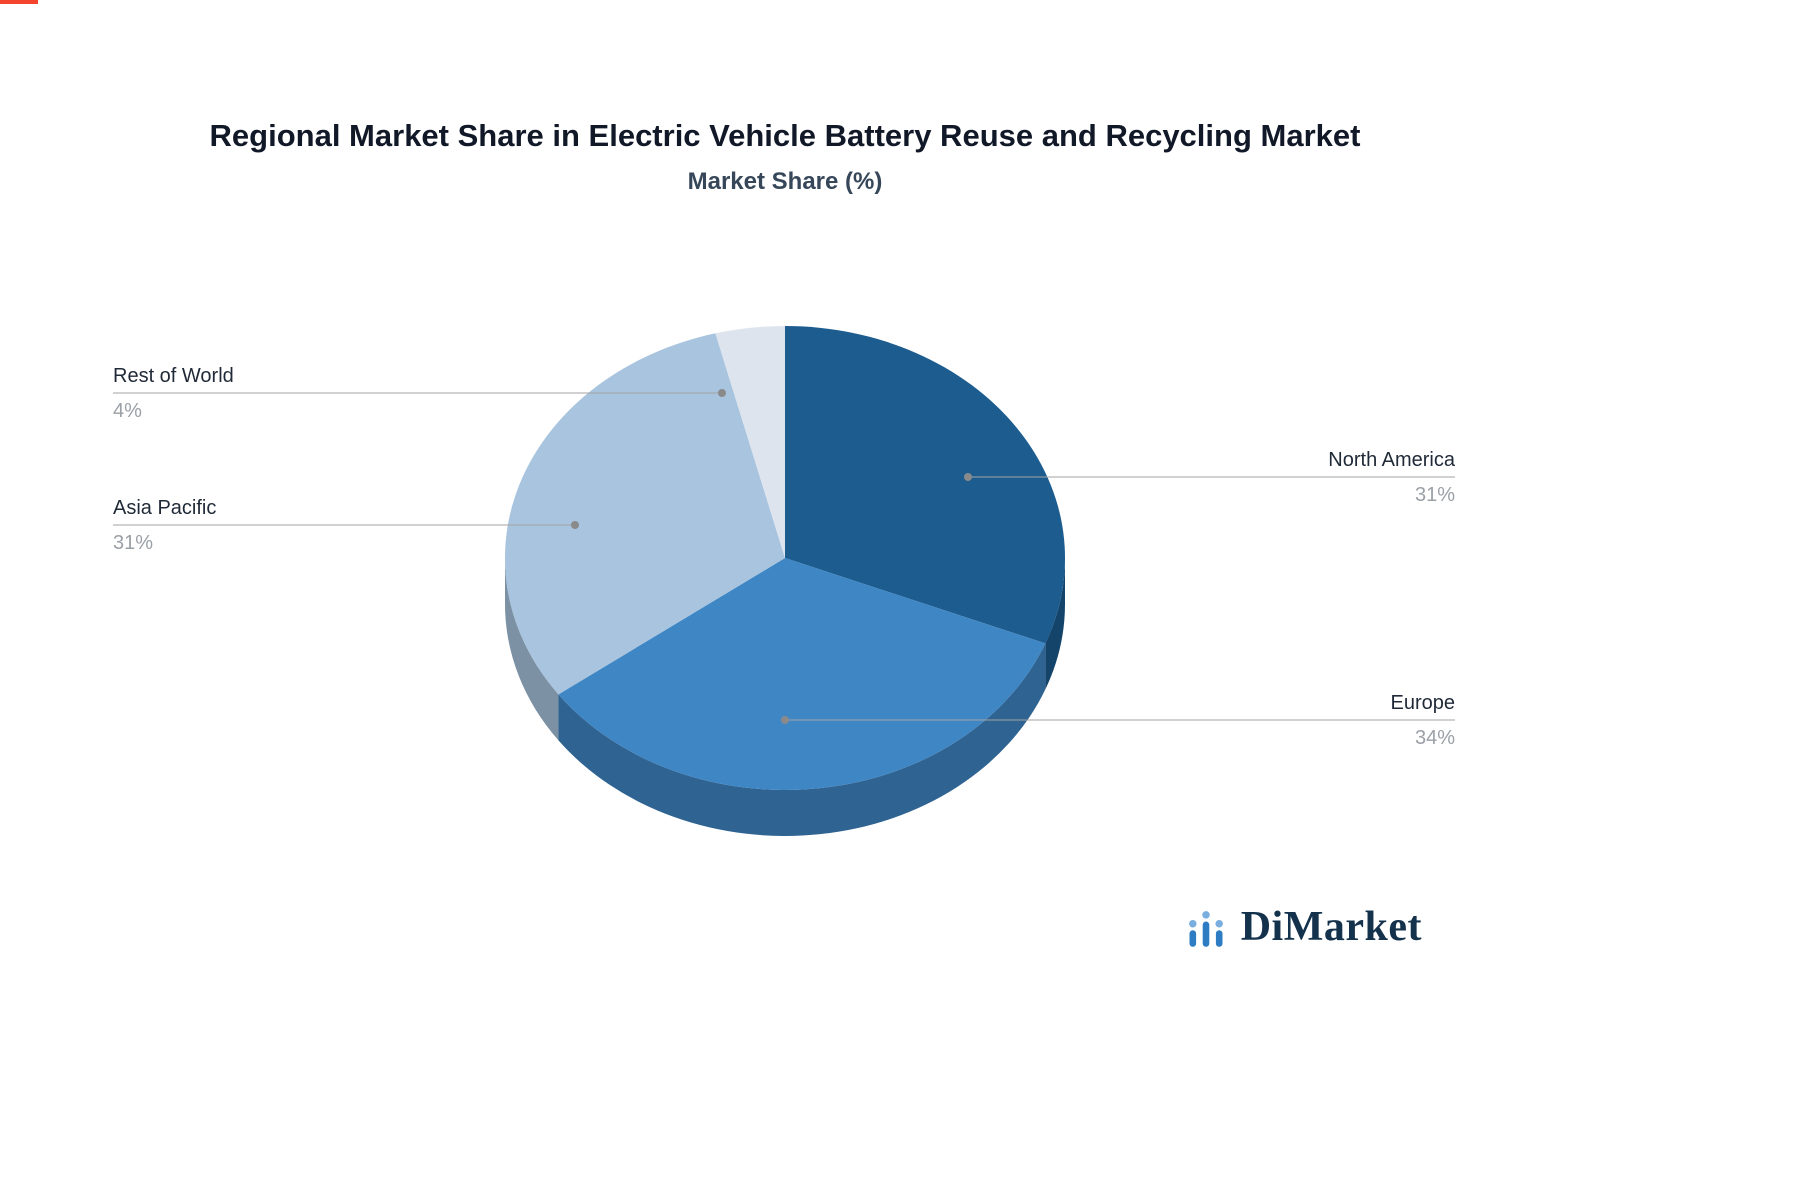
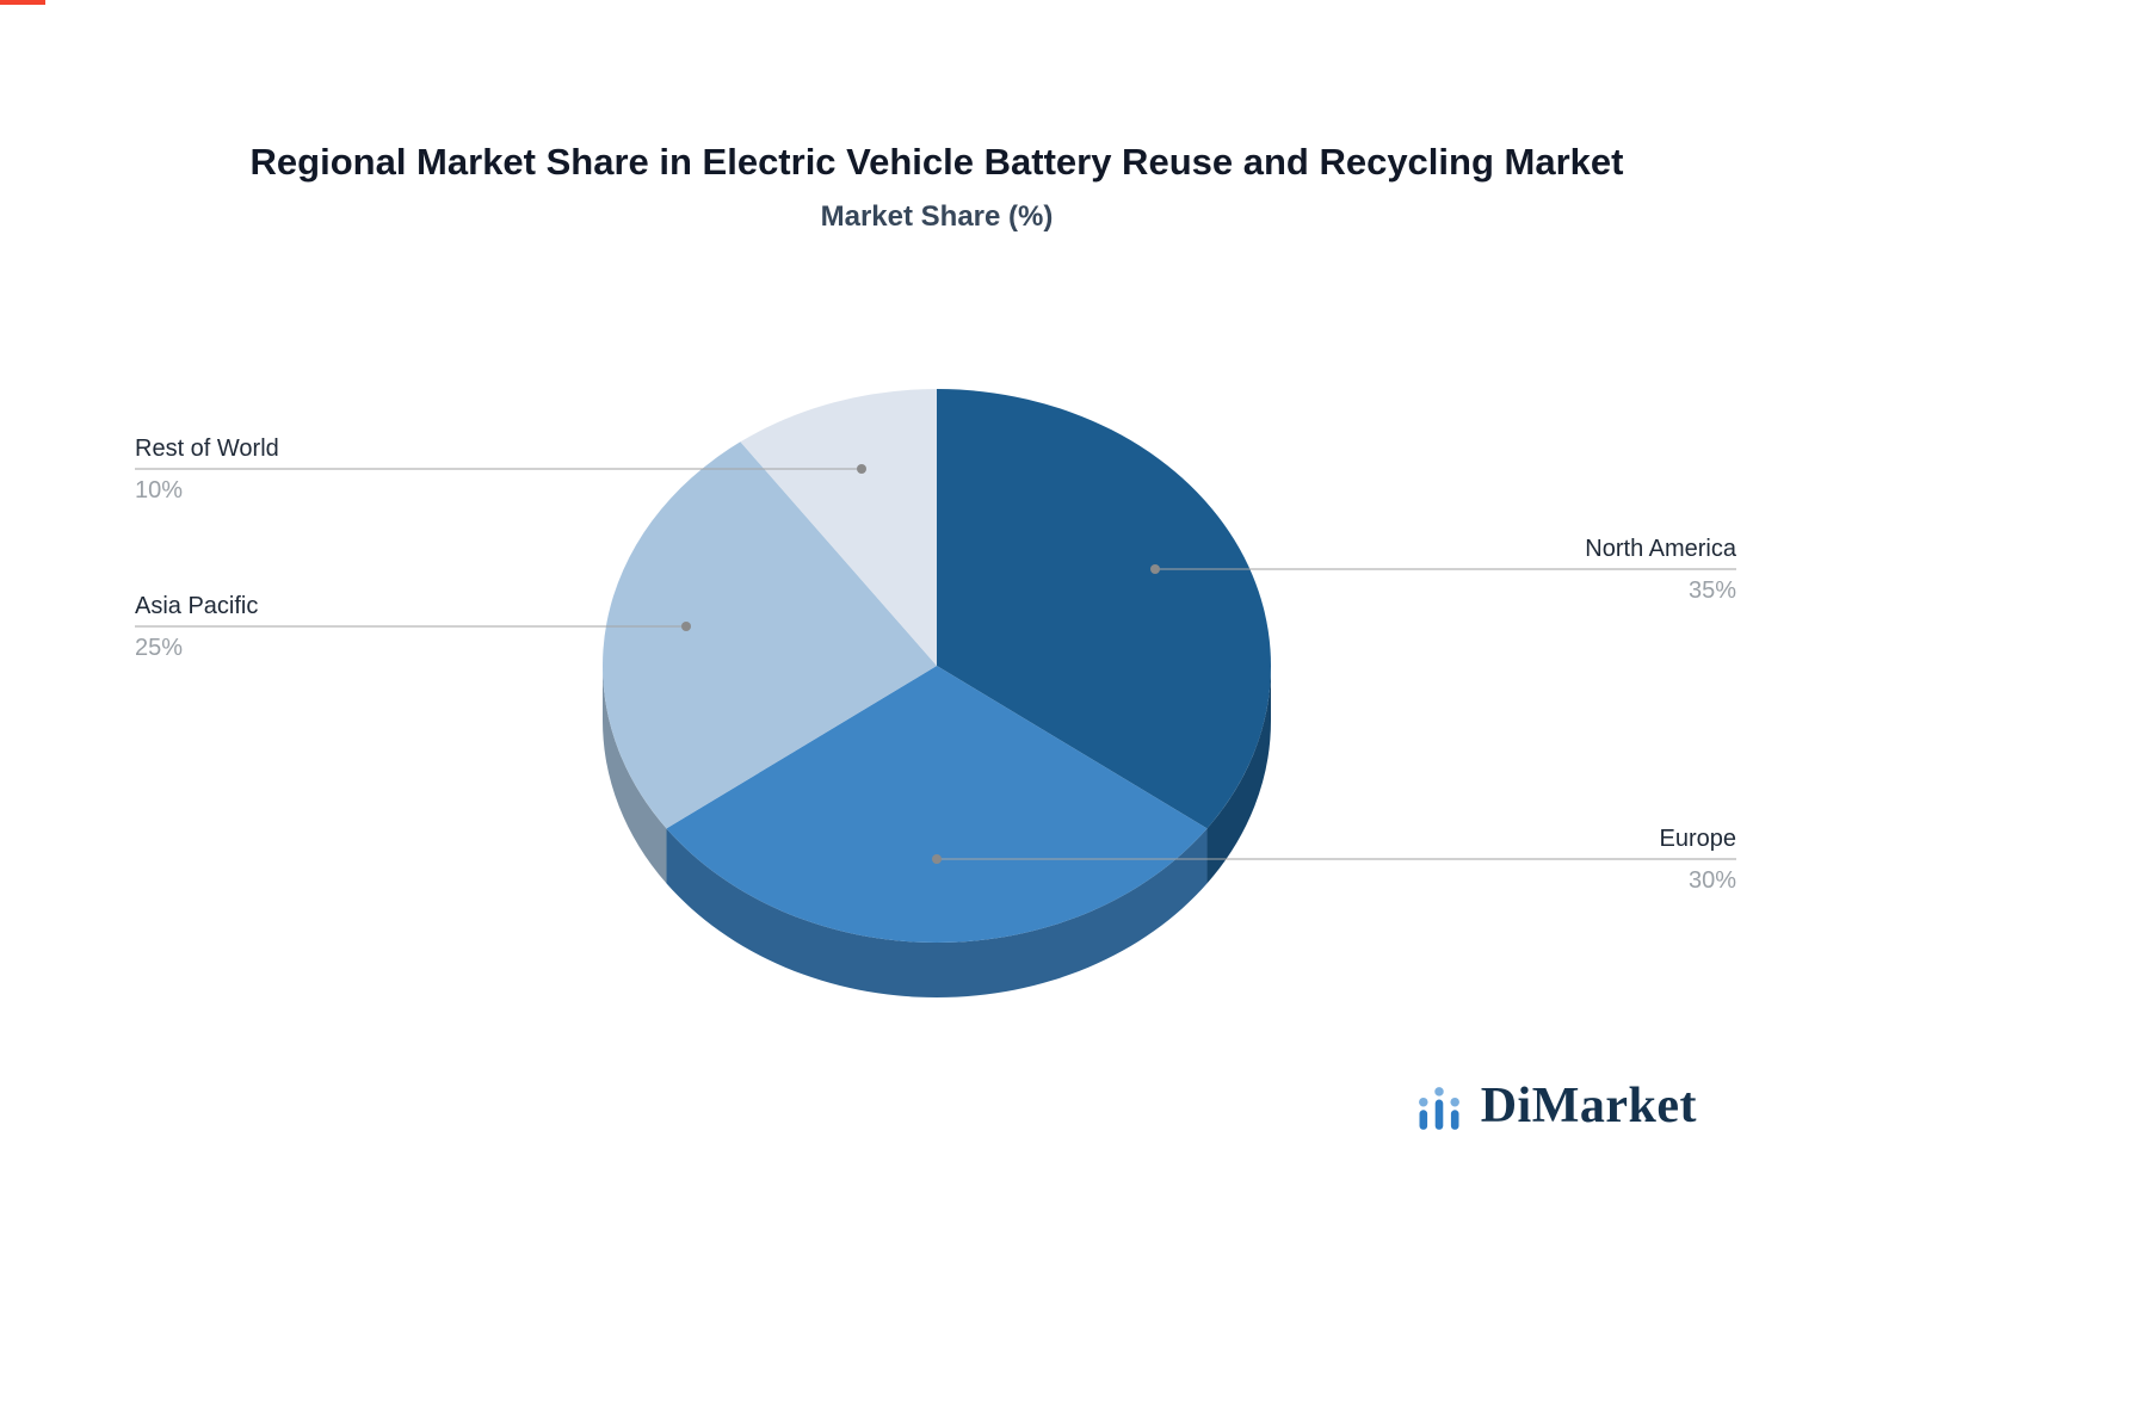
North America: 31% -> 35%
Europe: 34% -> 30%
Asia Pacific: 31% -> 25%
Rest of World: 4% -> 10%
